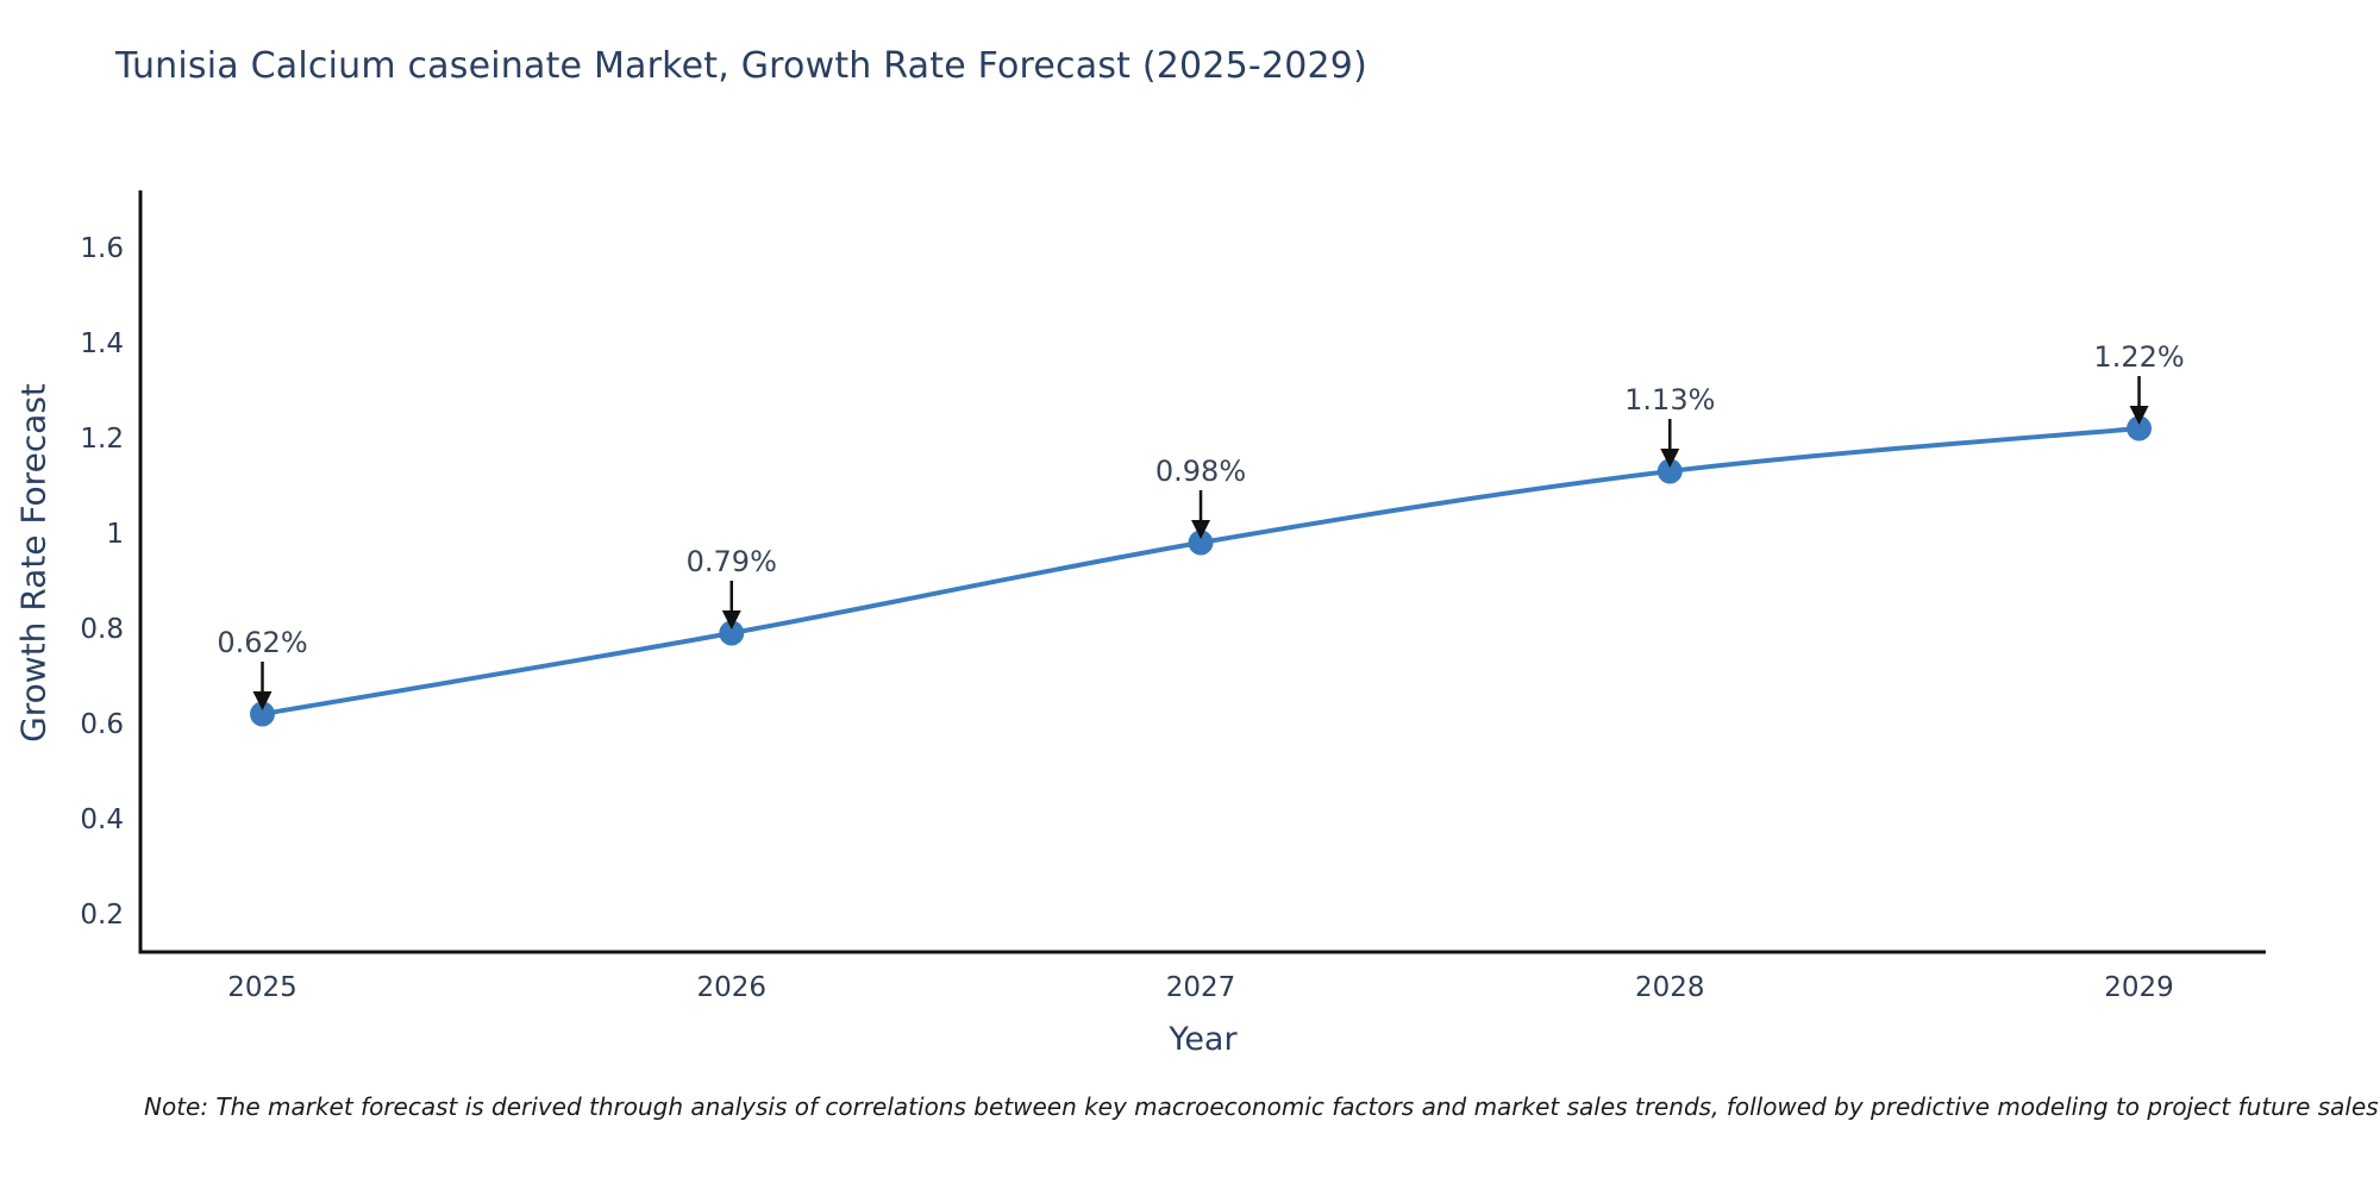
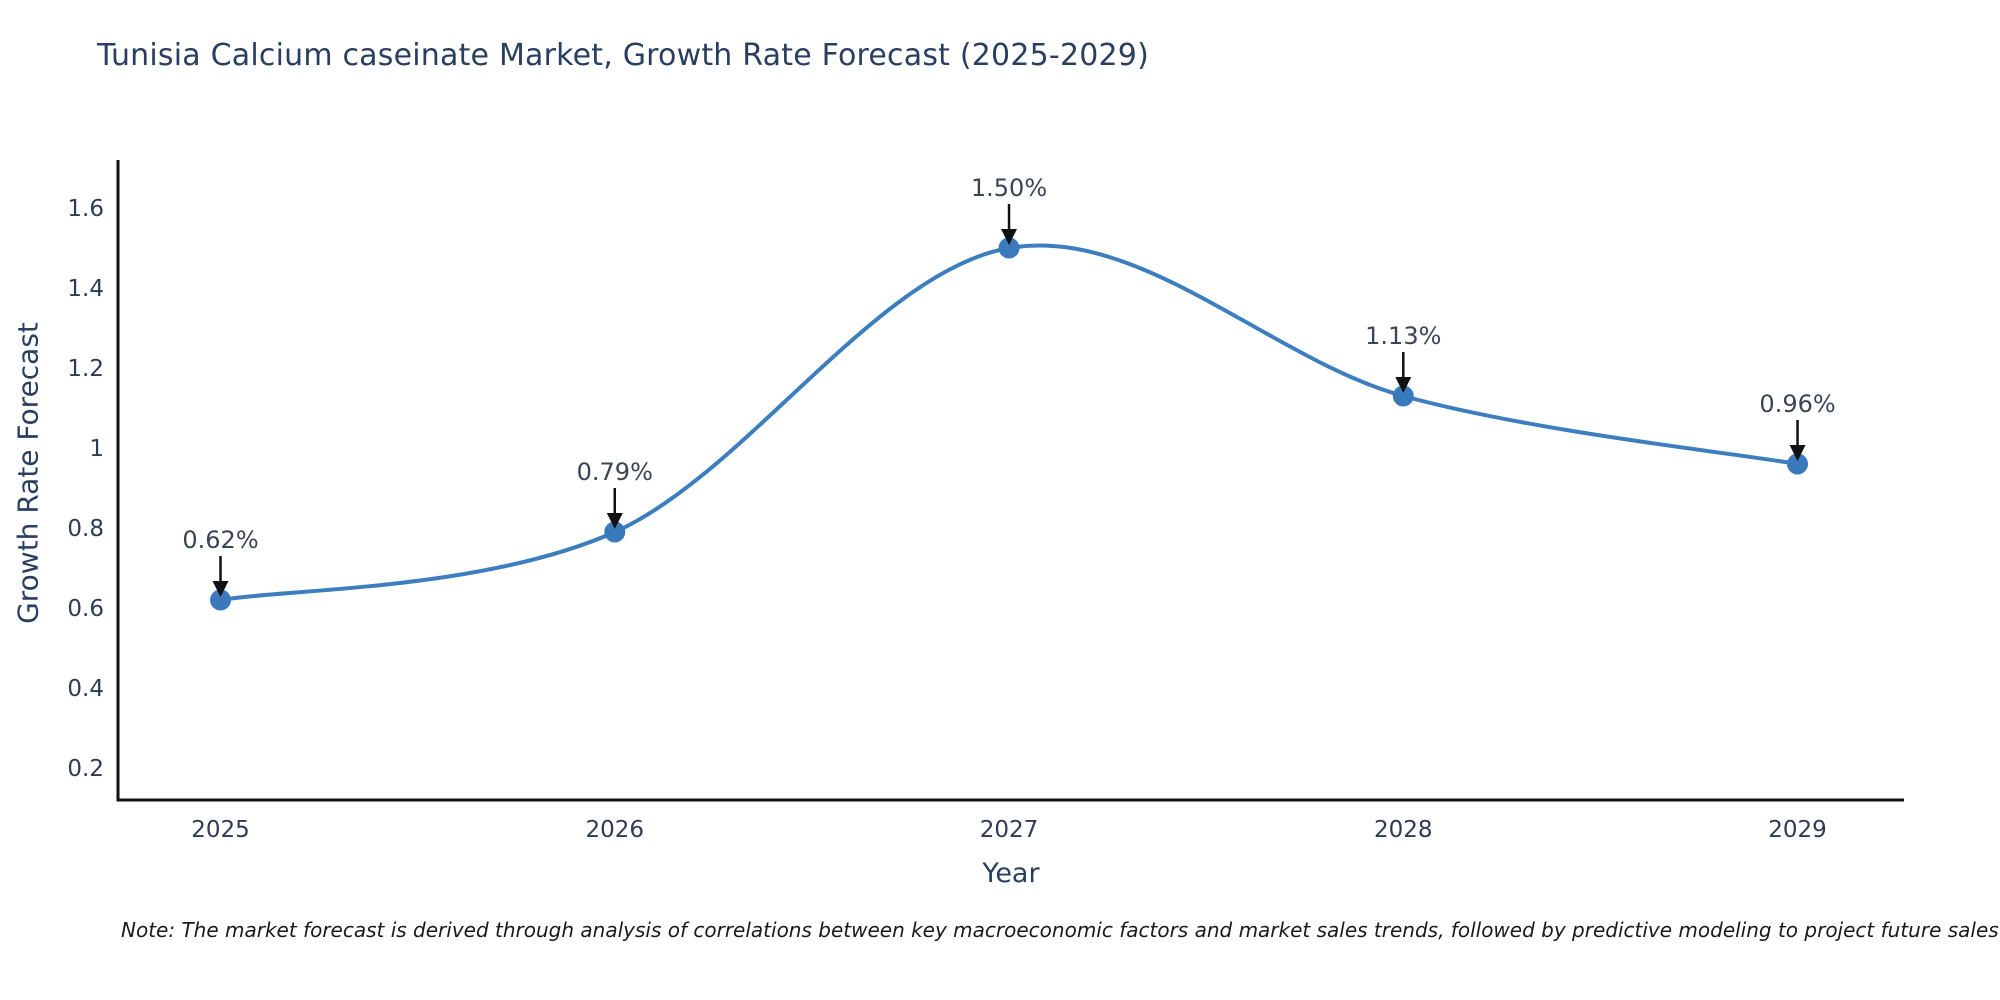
2027: 0.98% -> 1.50%
2029: 1.22% -> 0.96%
